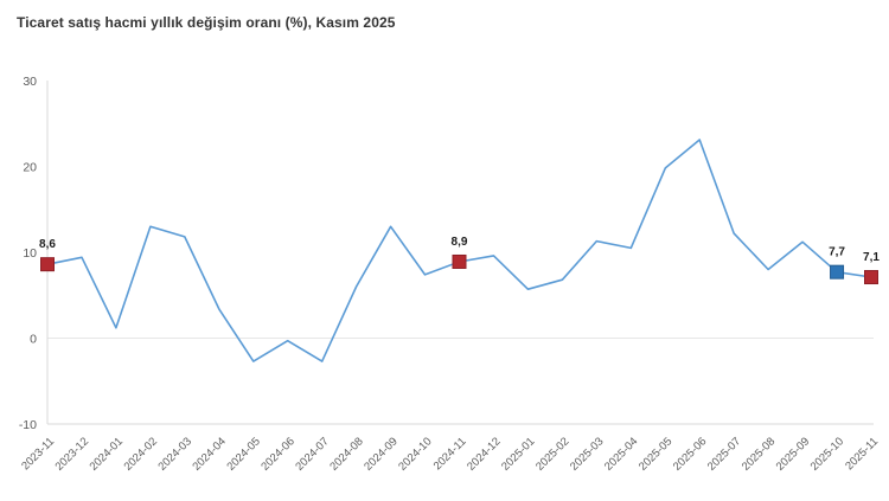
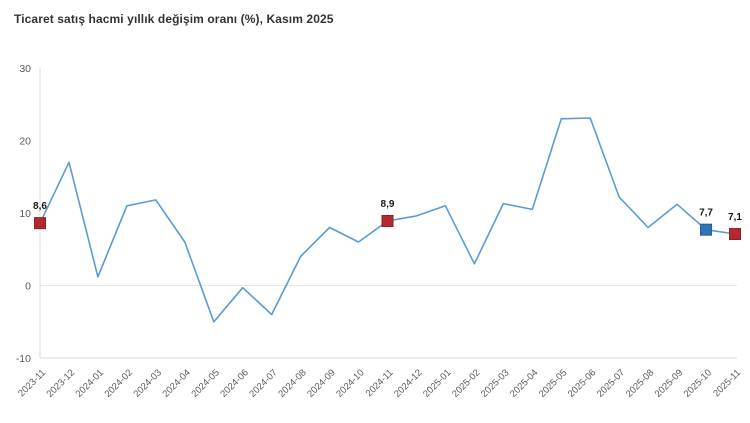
2023-12: 9 -> 17
2024-02: 13 -> 11
2024-04: 3 -> 6
2024-05: -3 -> -5
2024-07: -3 -> -4
2024-08: 6 -> 4
2024-09: 13 -> 8
2024-10: 7 -> 6
2025-01: 6 -> 11
2025-02: 7 -> 3
2025-05: 20 -> 23
